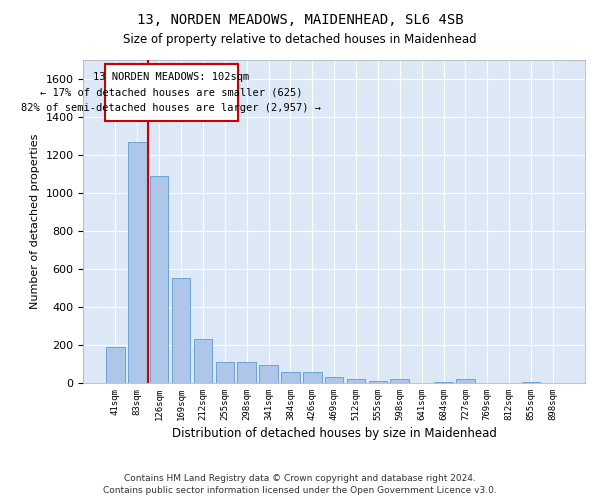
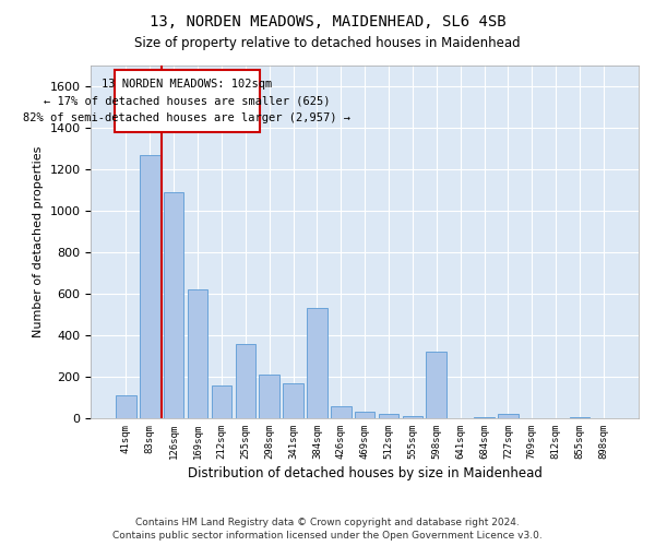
41sqm: 190 -> 110
169sqm: 550 -> 620
212sqm: 230 -> 160
255sqm: 110 -> 360
298sqm: 110 -> 210
341sqm: 100 -> 170
384sqm: 60 -> 530
598sqm: 20 -> 320
